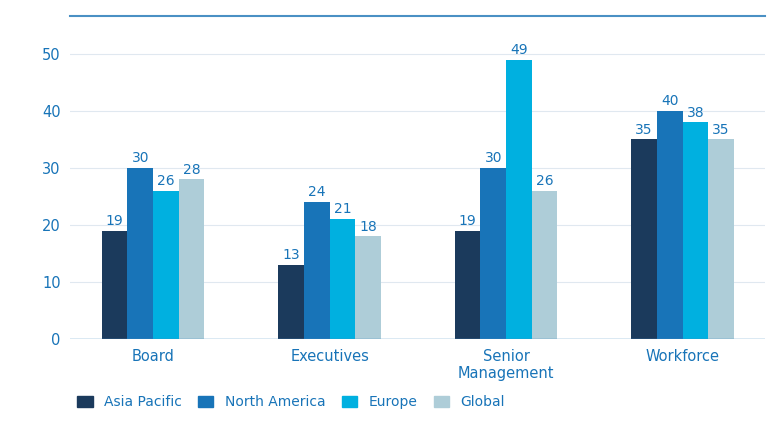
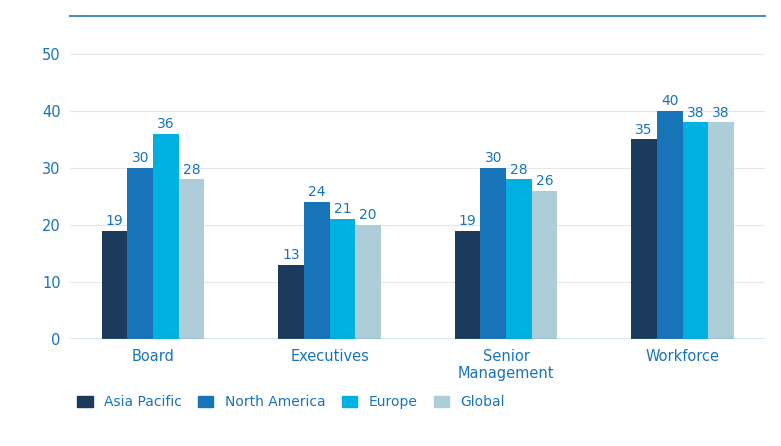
Europe/Board: 26 -> 36
Global/Executives: 18 -> 20
Europe/Senior Management: 49 -> 28
Global/Workforce: 35 -> 38
